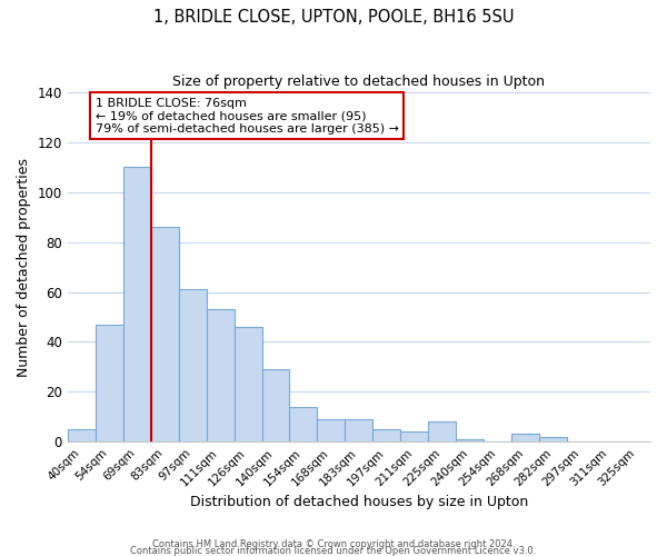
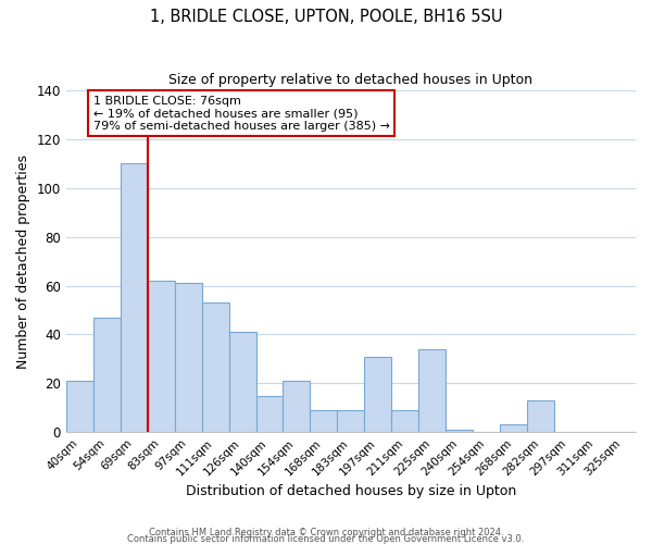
40sqm: 5 -> 21
83sqm: 86 -> 62
126sqm: 46 -> 41
140sqm: 29 -> 15
154sqm: 14 -> 21
197sqm: 5 -> 31
211sqm: 4 -> 9
225sqm: 8 -> 34
282sqm: 2 -> 13
